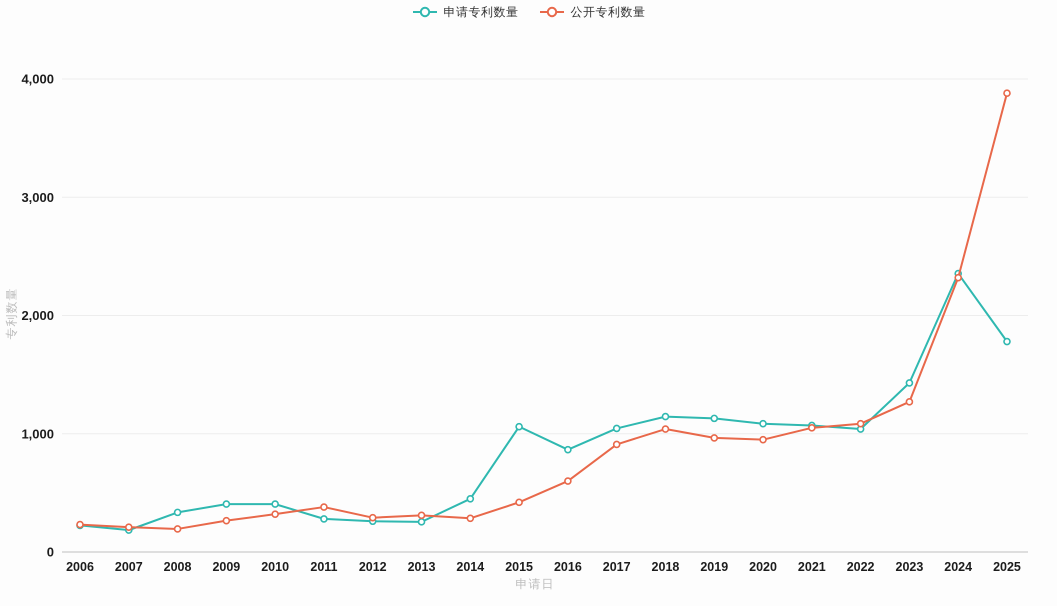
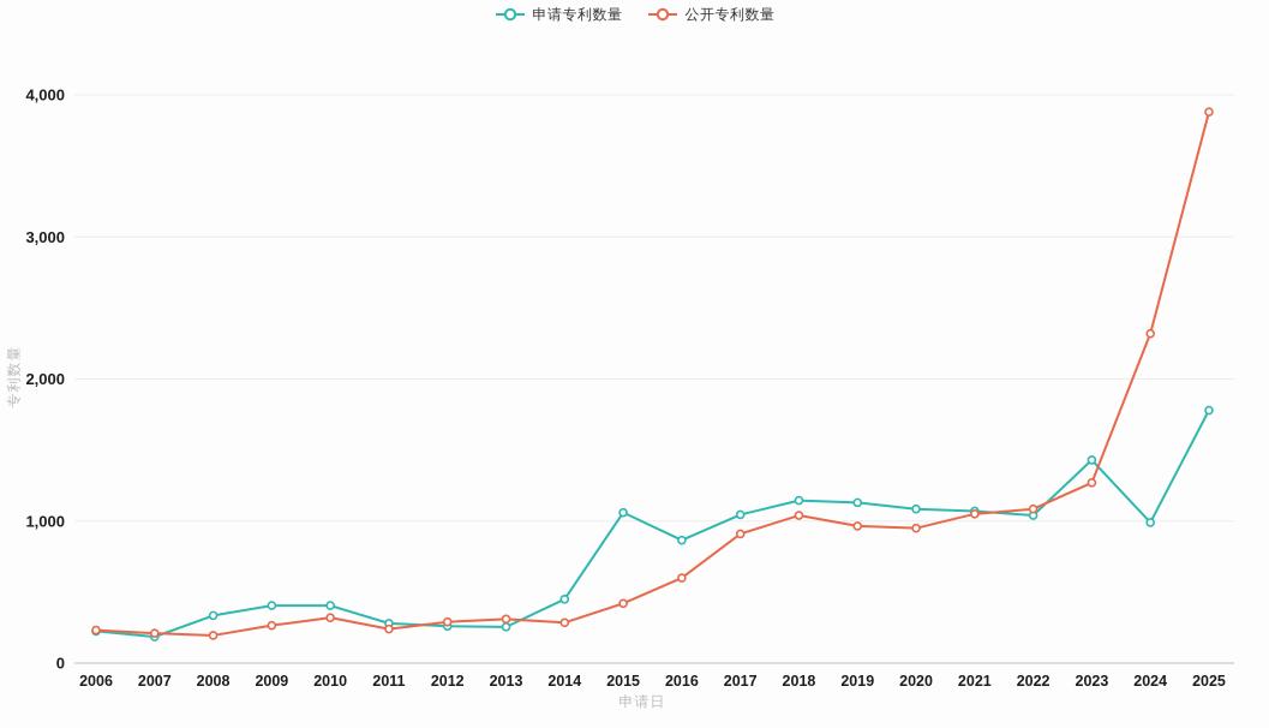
公开专利数量/2011: 380 -> 240
申请专利数量/2024: 2360 -> 990
